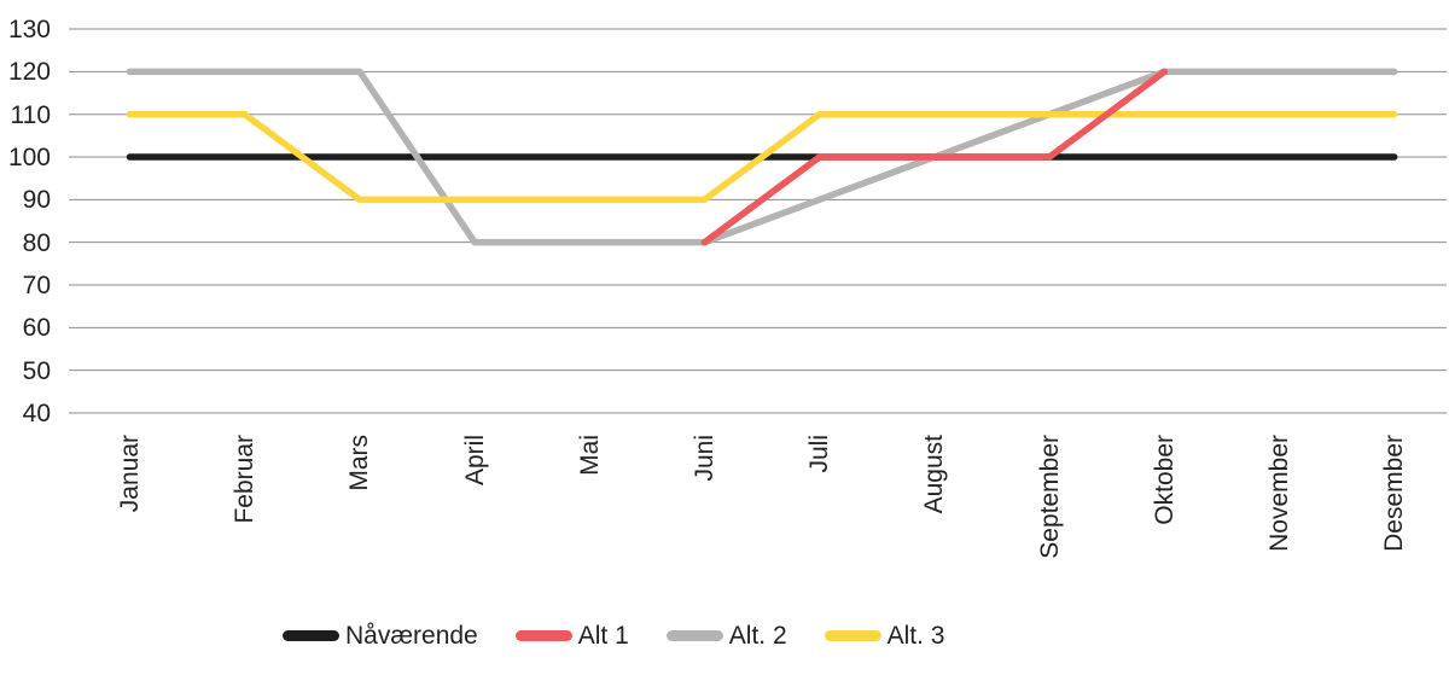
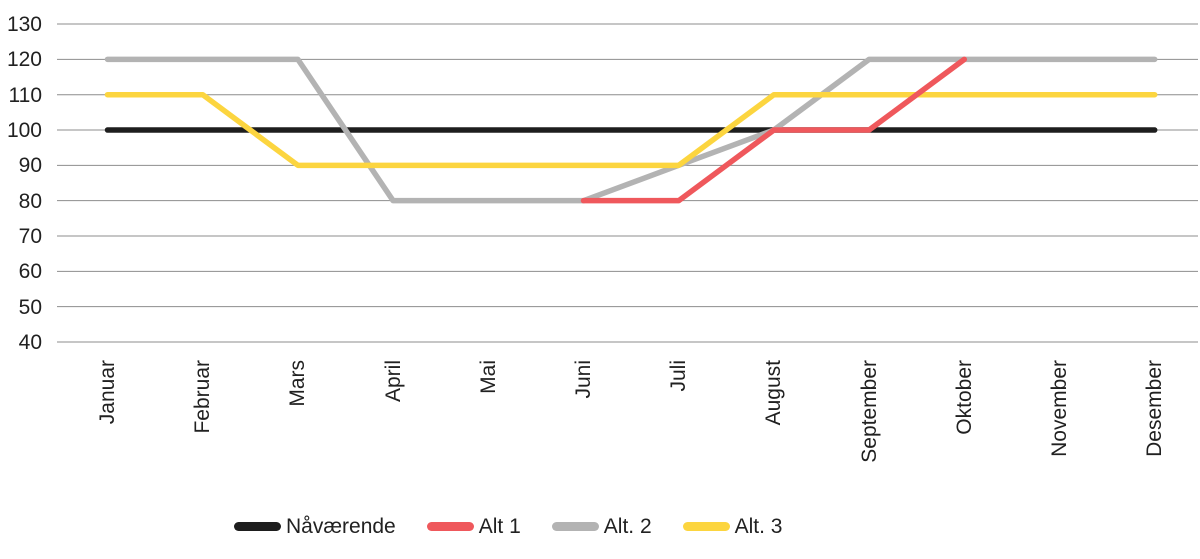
Alt 1/Juli: 100 -> 80
Alt. 3/Juli: 110 -> 90
Alt. 2/September: 110 -> 120
